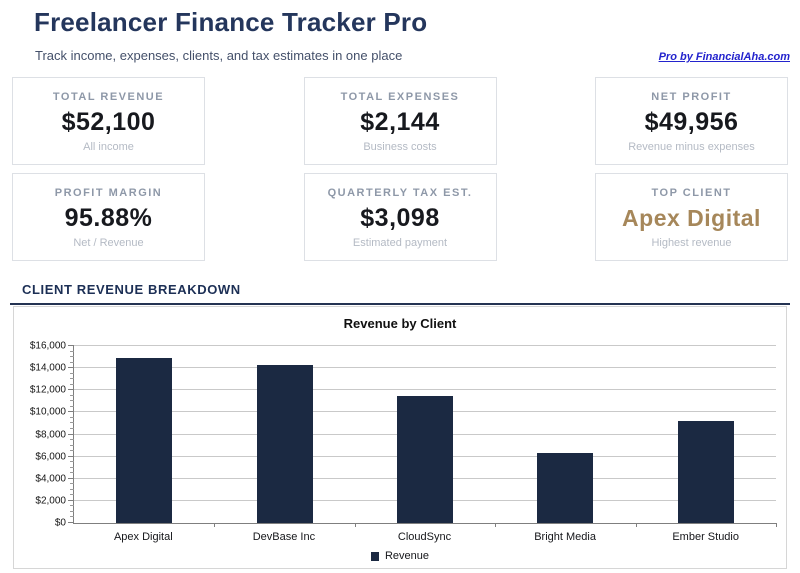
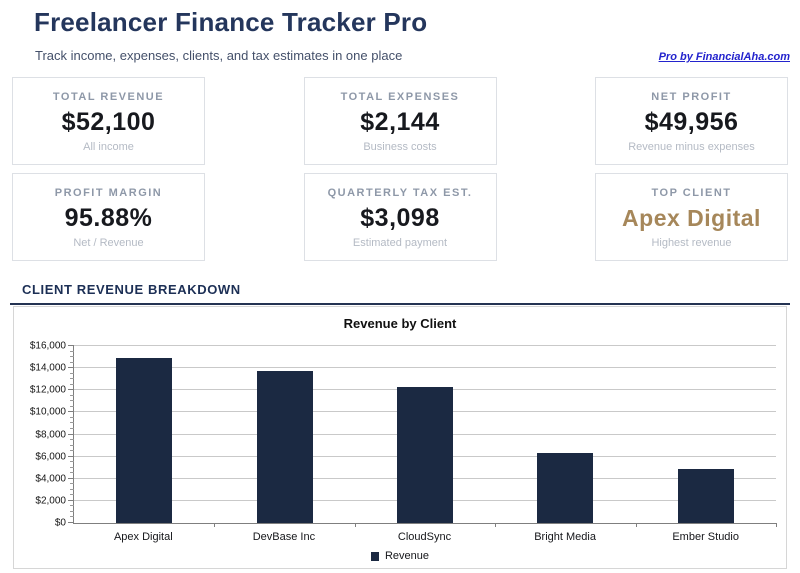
DevBase Inc: $14300 -> $13700
CloudSync: $11500 -> $12300
Ember Studio: $9200 -> $4900
